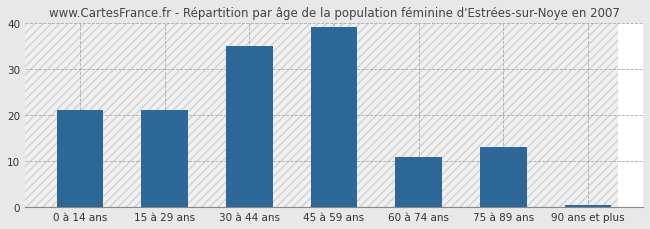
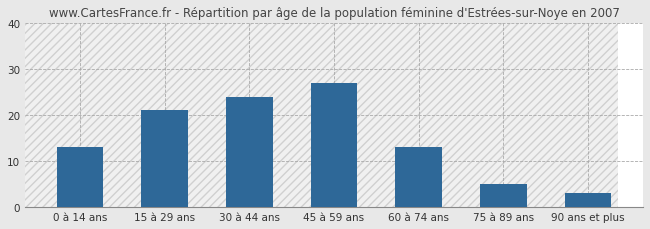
0 à 14 ans: 21.0 -> 13.0
30 à 44 ans: 35.0 -> 24.0
45 à 59 ans: 39.0 -> 27.0
60 à 74 ans: 11.0 -> 13.0
75 à 89 ans: 13.0 -> 5.0
90 ans et plus: 0.5 -> 3.0
